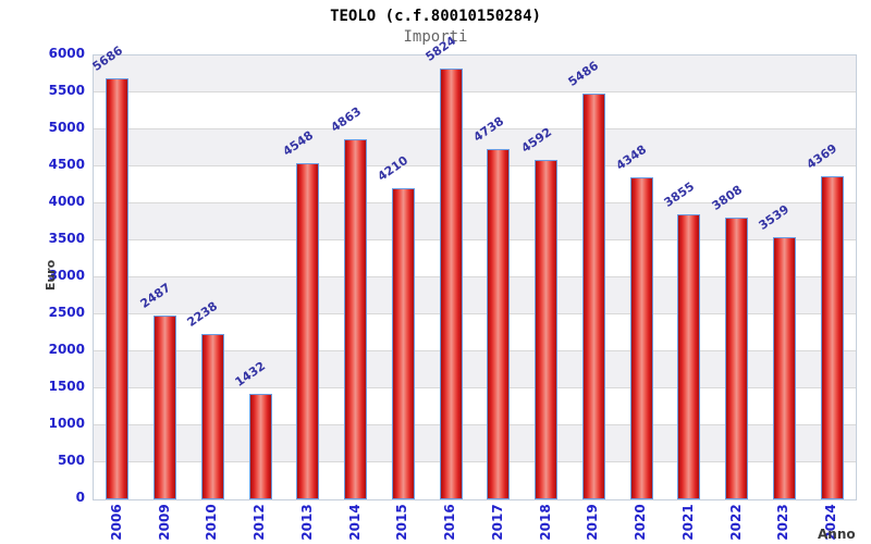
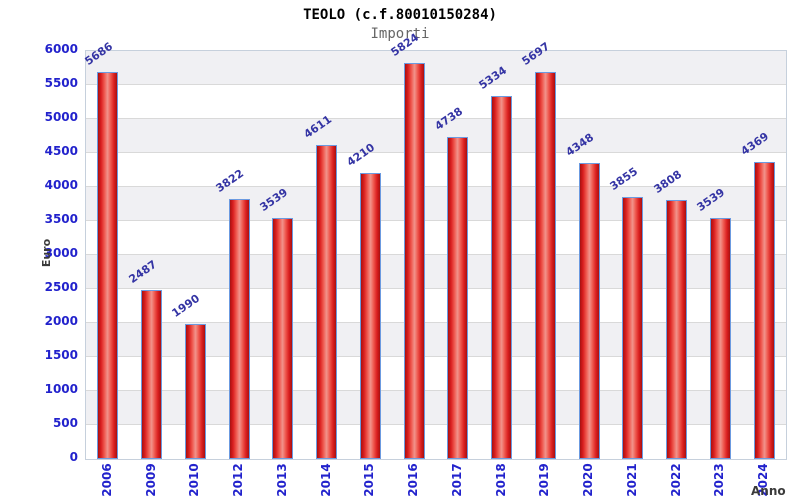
2010: 2238 -> 1990
2012: 1432 -> 3822
2013: 4548 -> 3539
2014: 4863 -> 4611
2018: 4592 -> 5334
2019: 5486 -> 5697
